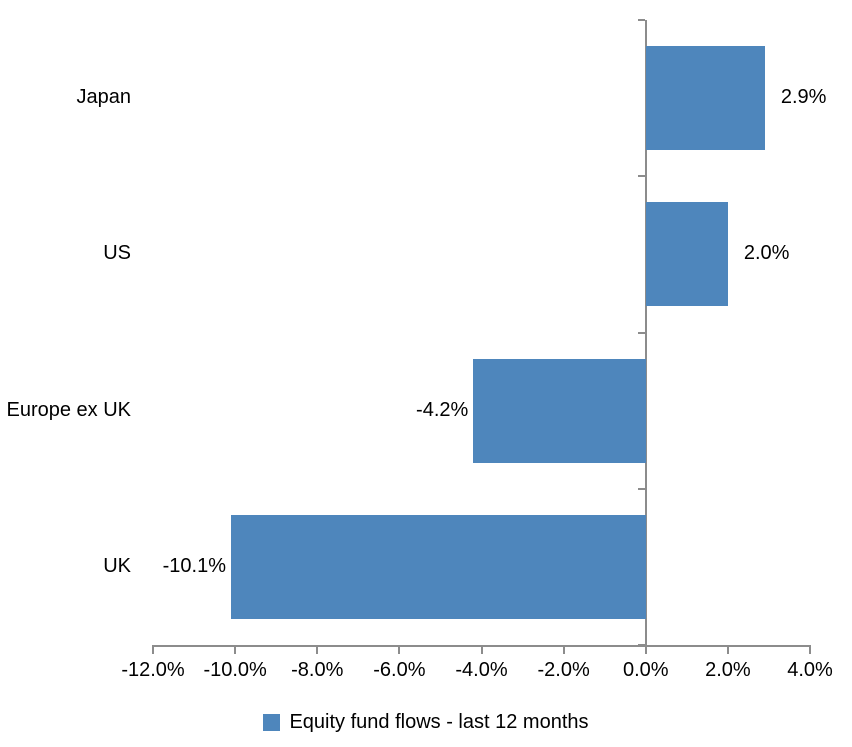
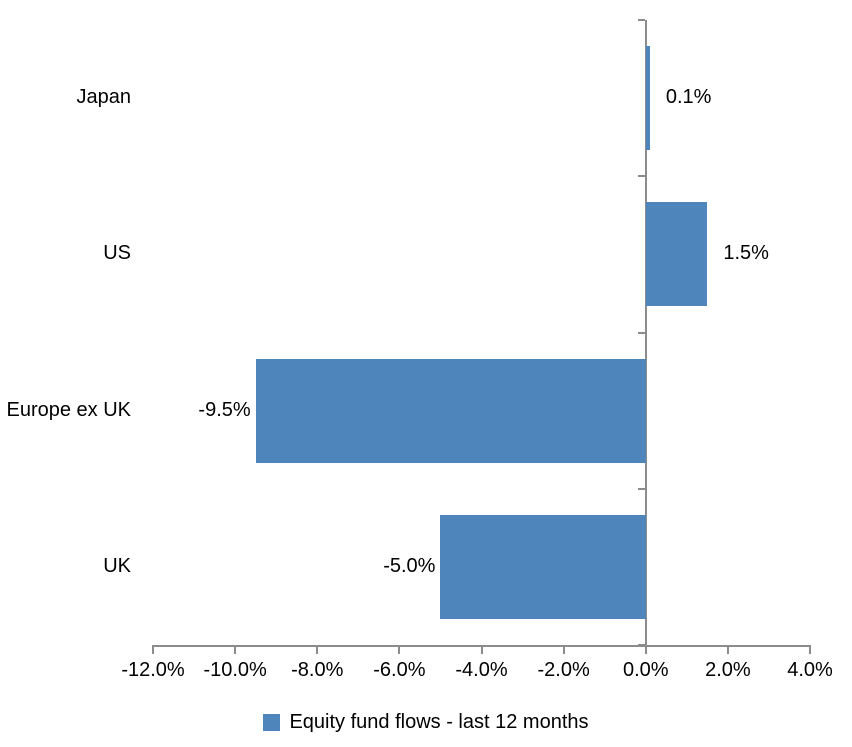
Japan: 2.9% -> 0.1%
US: 2.0% -> 1.5%
Europe ex UK: -4.2% -> -9.5%
UK: -10.1% -> -5.0%
